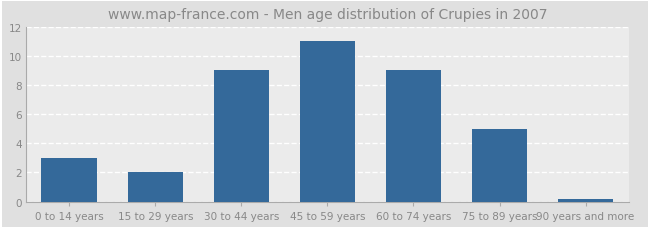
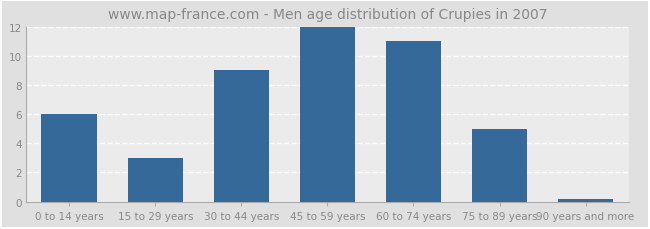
0 to 14 years: 3.0 -> 6.0
15 to 29 years: 2.0 -> 3.0
45 to 59 years: 11.0 -> 12.0
60 to 74 years: 9.0 -> 11.0
